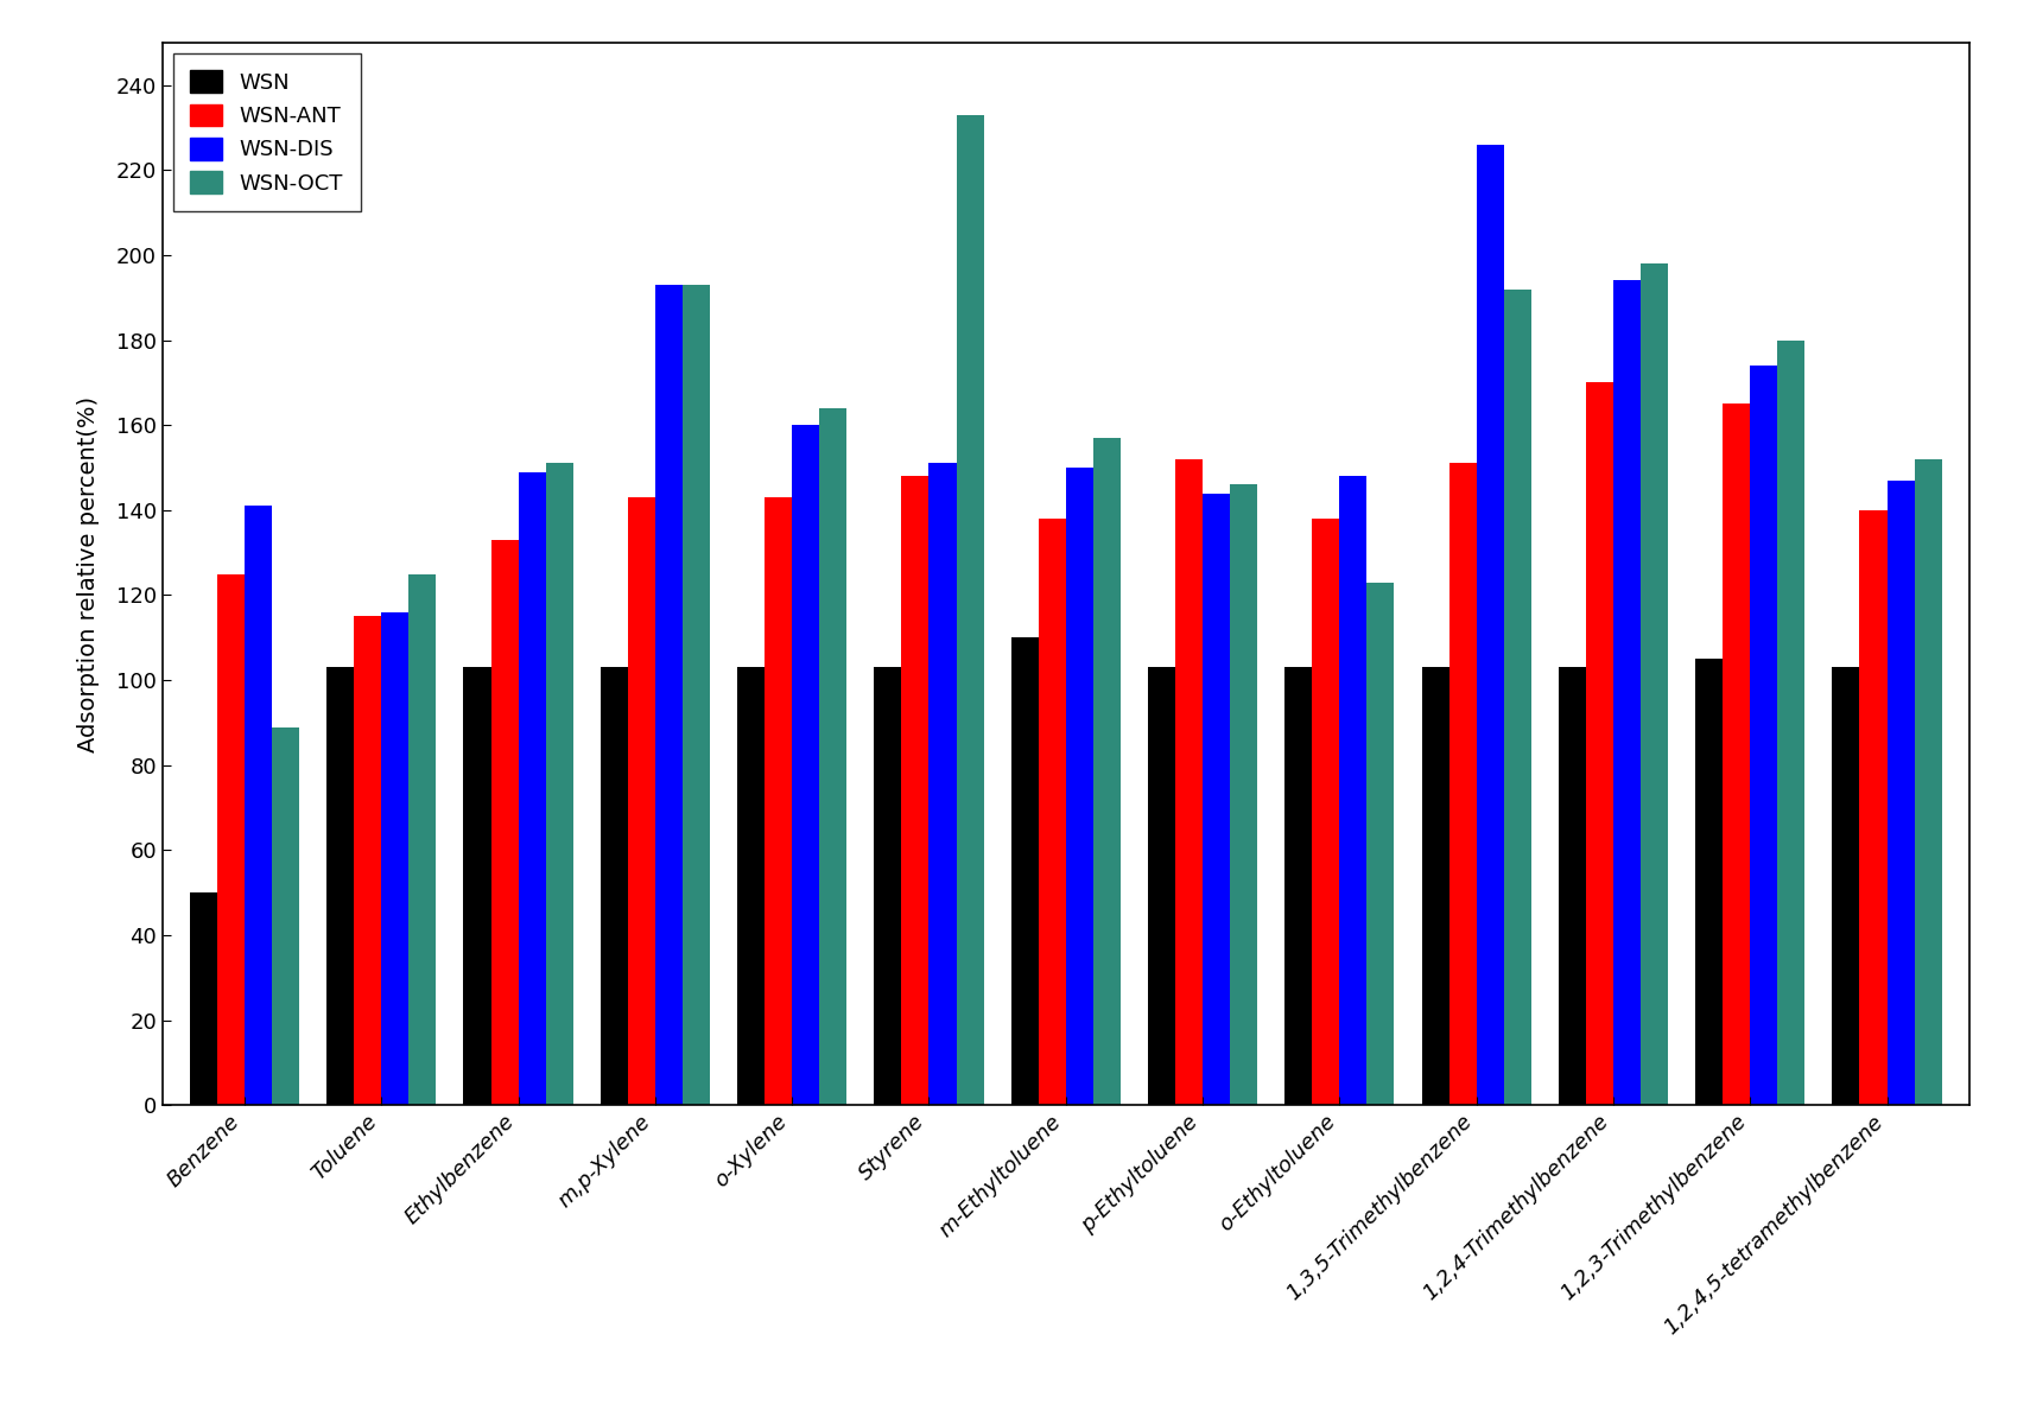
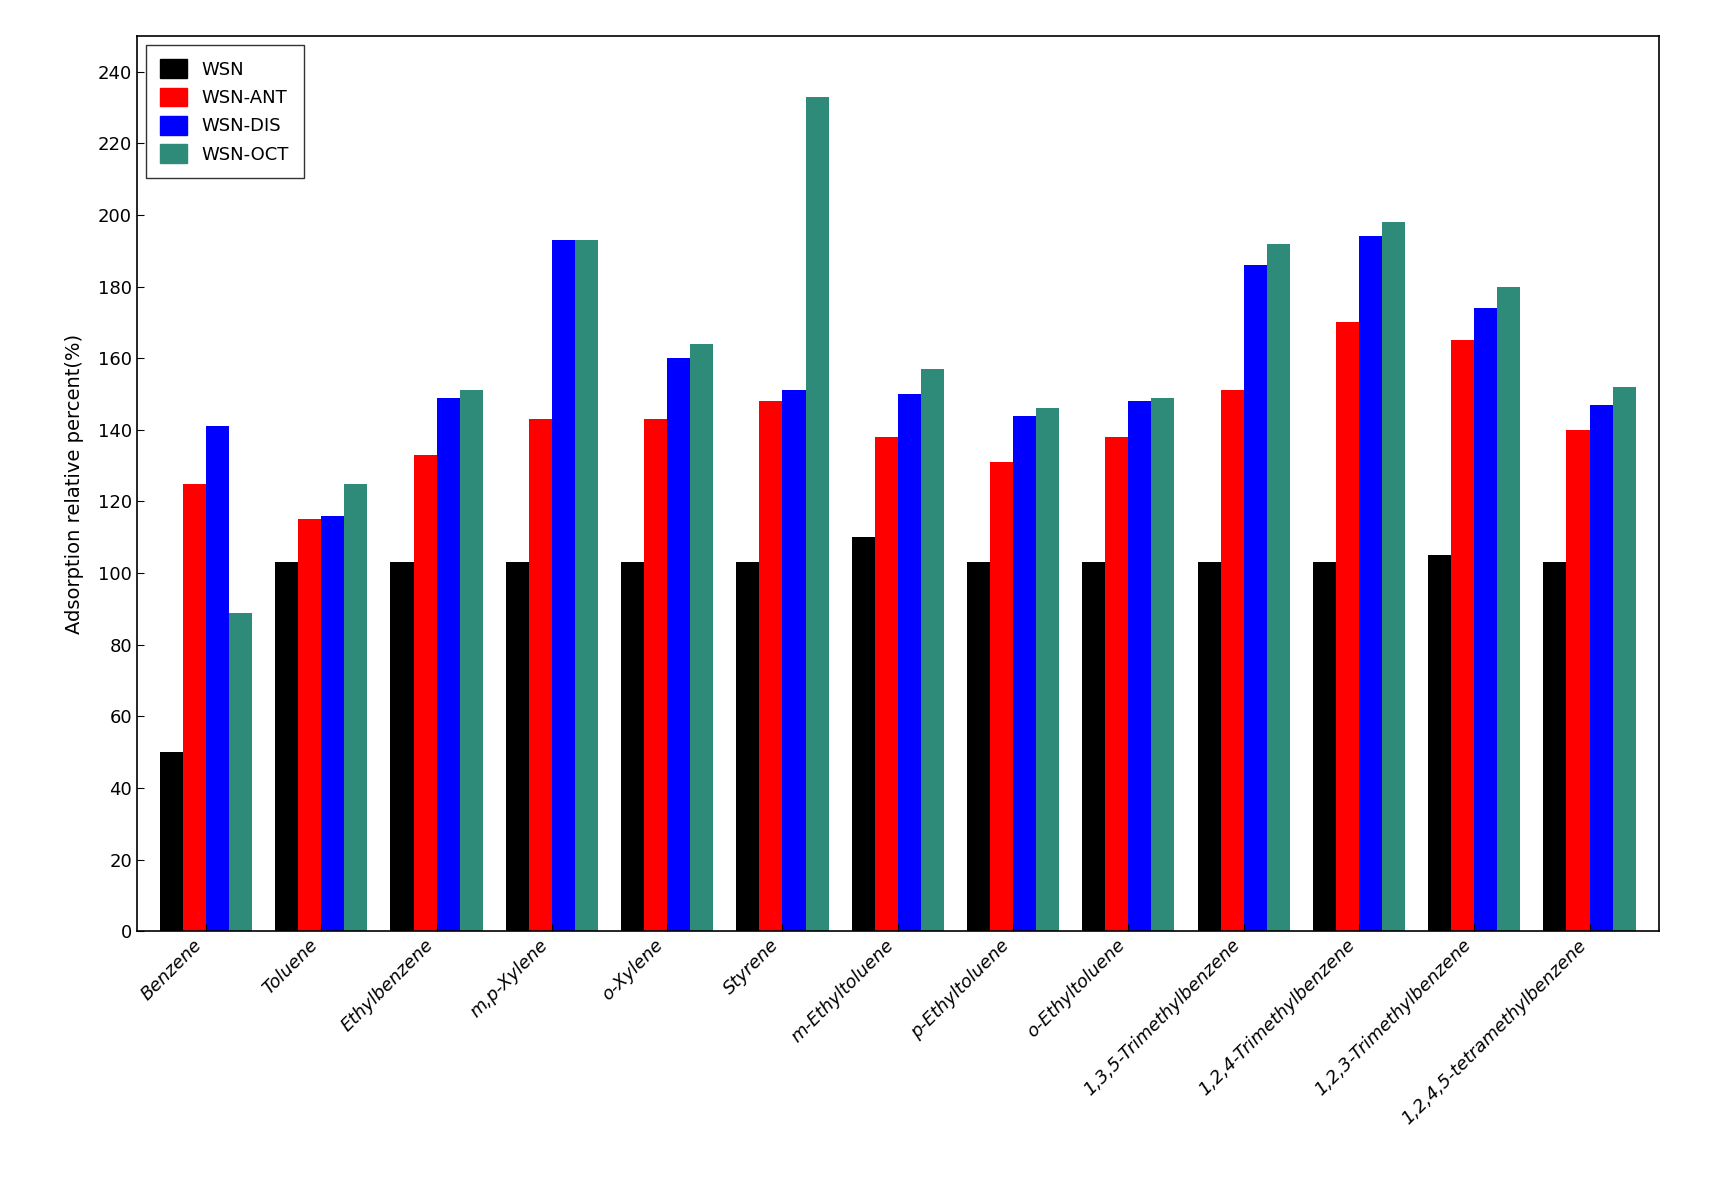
WSN-ANT/p-Ethyltoluene: 152 -> 131
WSN-OCT/o-Ethyltoluene: 123 -> 149
WSN-DIS/1,3,5-Trimethylbenzene: 226 -> 186
